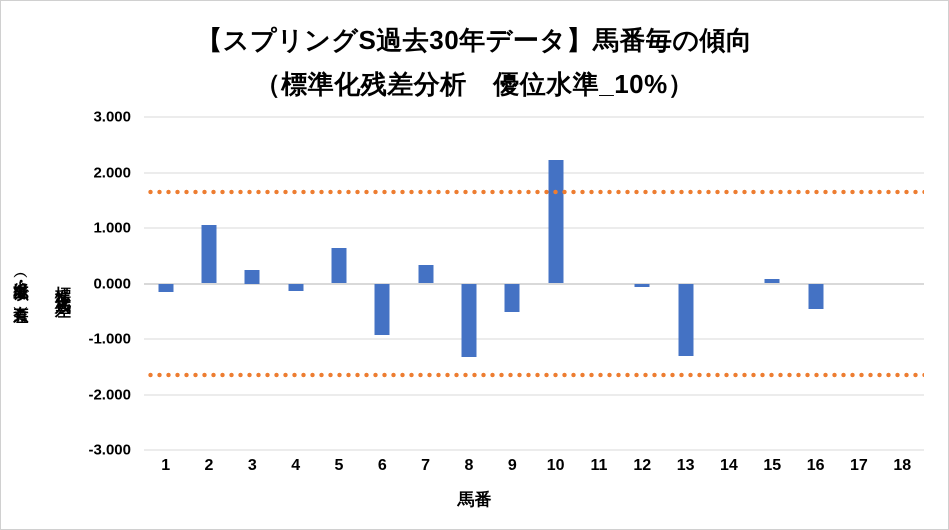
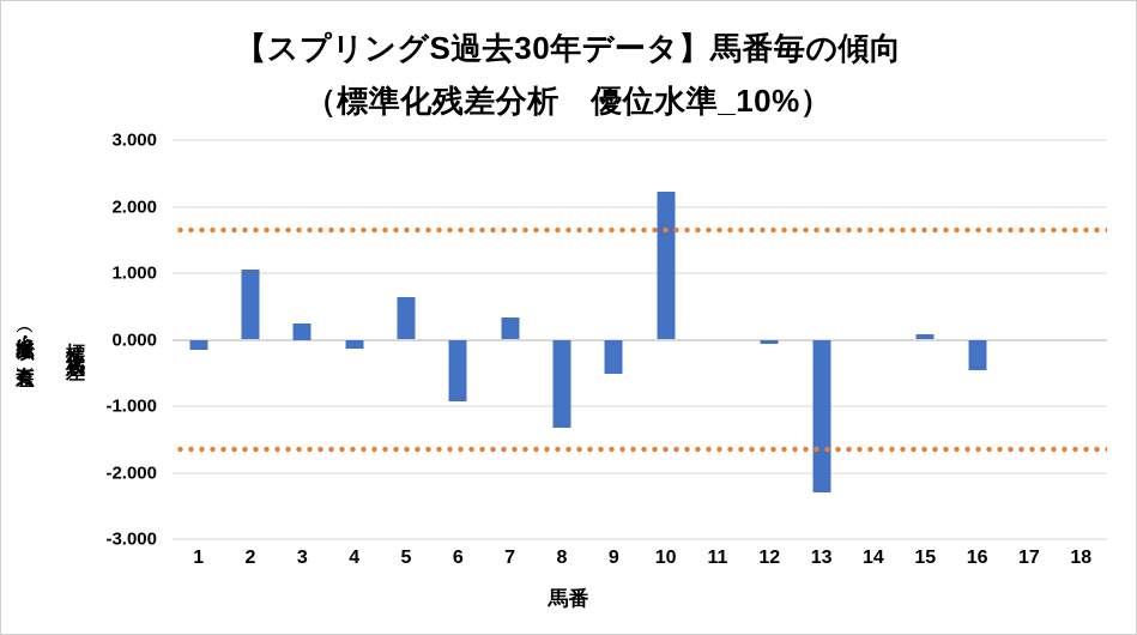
13: -1.3 -> -2.3
